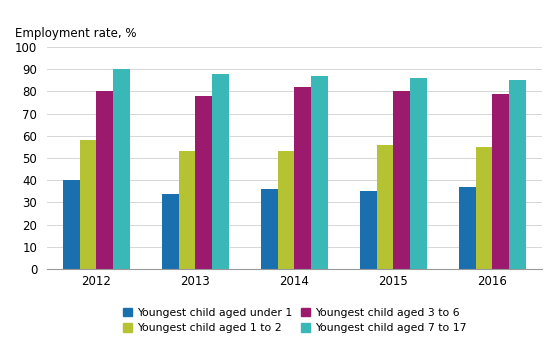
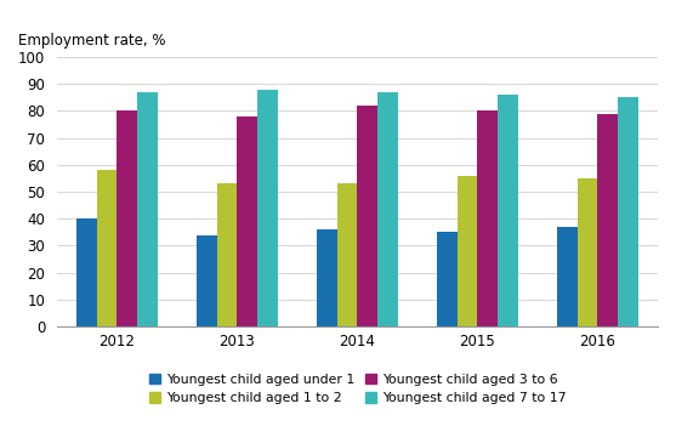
Youngest child aged 7 to 17/2012: 90 -> 87
